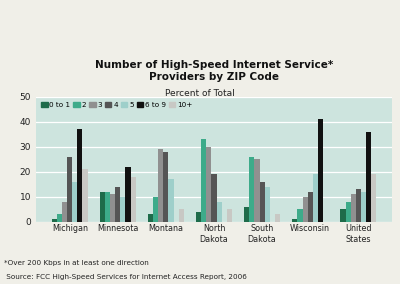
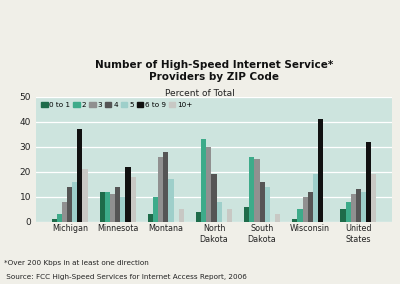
4/Michigan: 26 -> 14
3/Montana: 29 -> 26
6 to 9/United States: 36 -> 32
